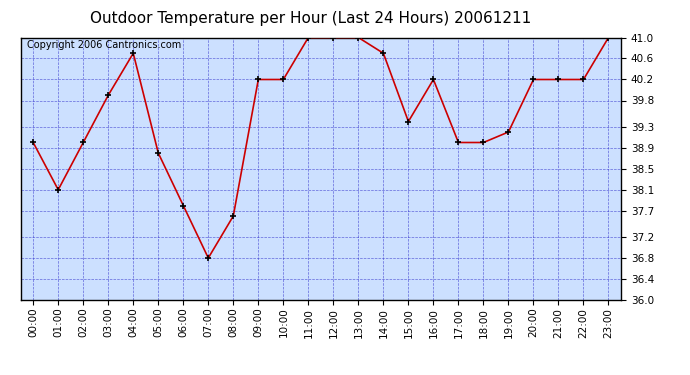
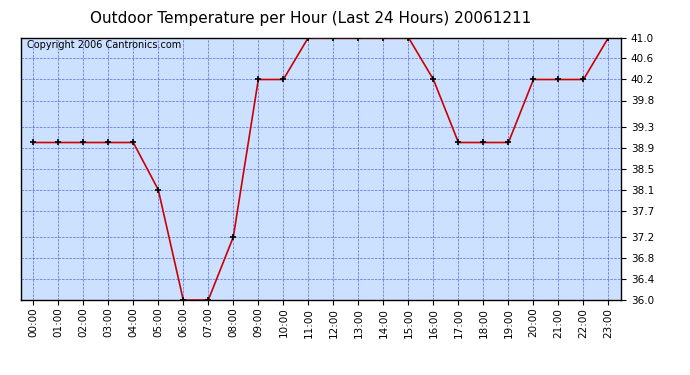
01:00: 38.1 -> 39.0
03:00: 39.9 -> 39.0
04:00: 40.7 -> 39.0
05:00: 38.8 -> 38.1
06:00: 37.8 -> 36.0
07:00: 36.8 -> 36.0
08:00: 37.6 -> 37.2
14:00: 40.7 -> 41.0
15:00: 39.4 -> 41.0
19:00: 39.2 -> 39.0
